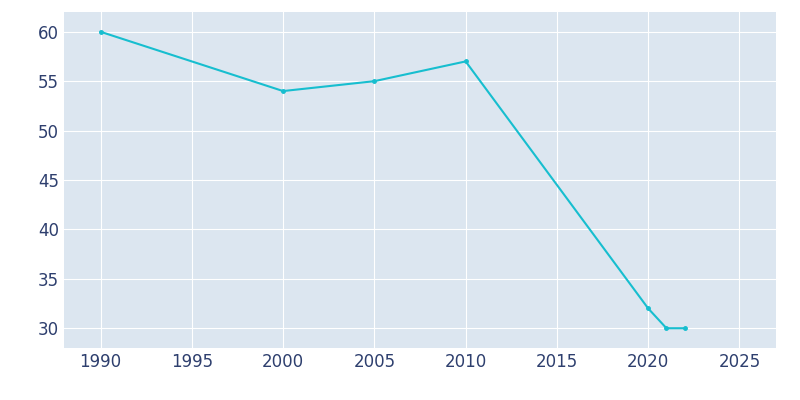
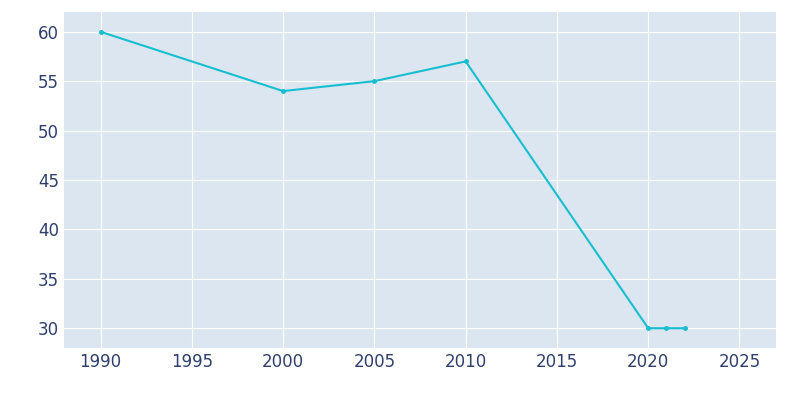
2020: 32 -> 30
